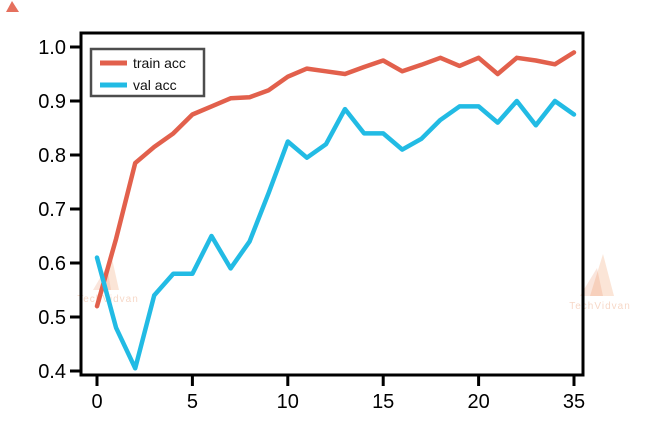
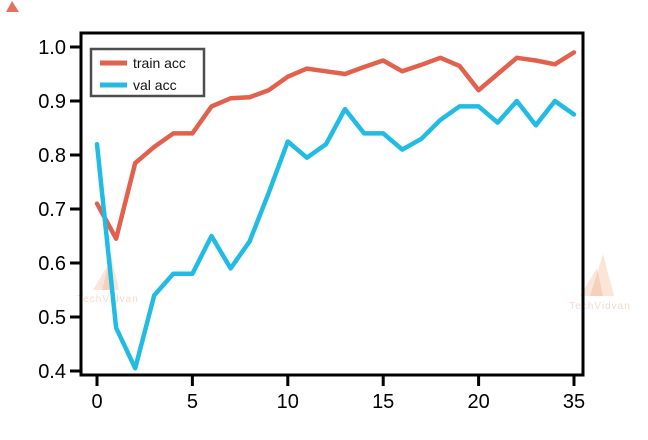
train acc/0: 0.52 -> 0.71
val acc/0: 0.61 -> 0.82
train acc/5: 0.88 -> 0.84
train acc/20: 0.98 -> 0.92
